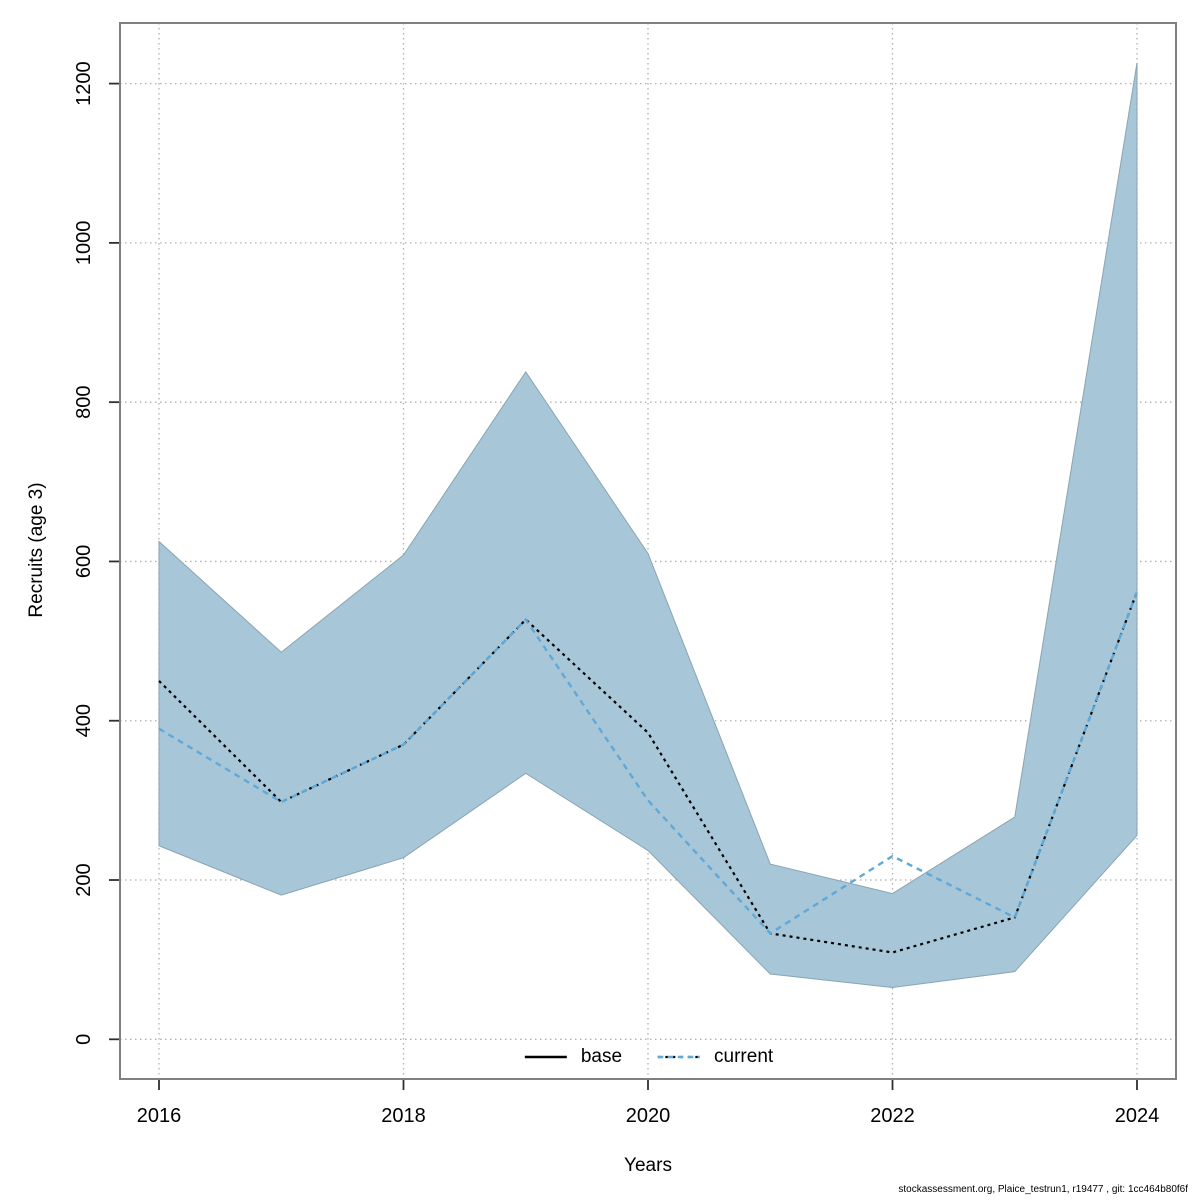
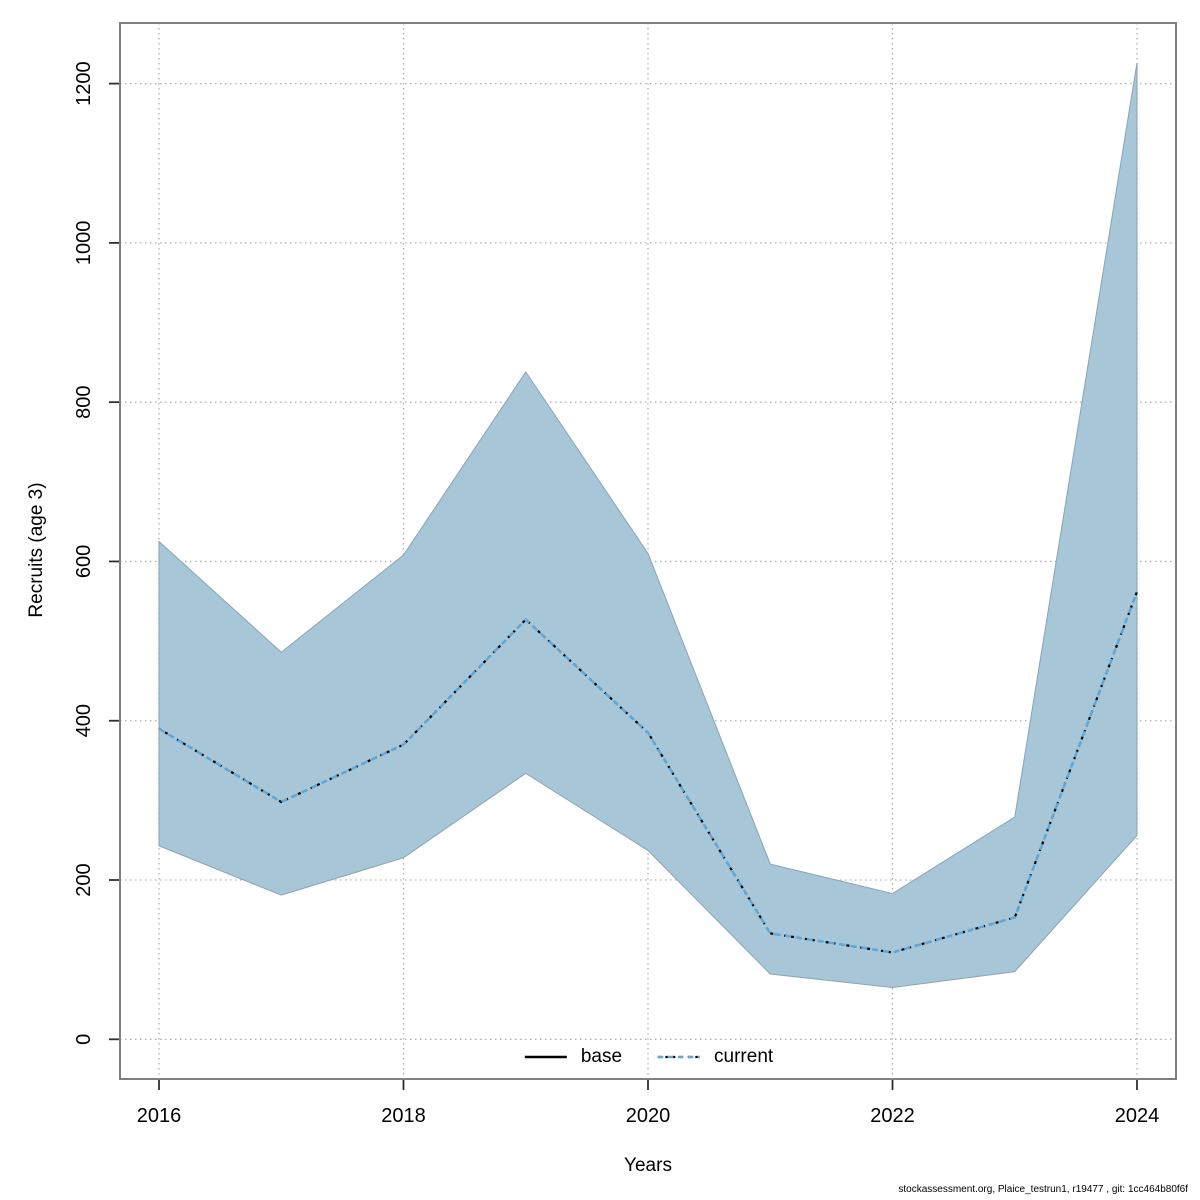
base/2016: 450 -> 390
current/2020: 300 -> 380
current/2022: 230 -> 110
